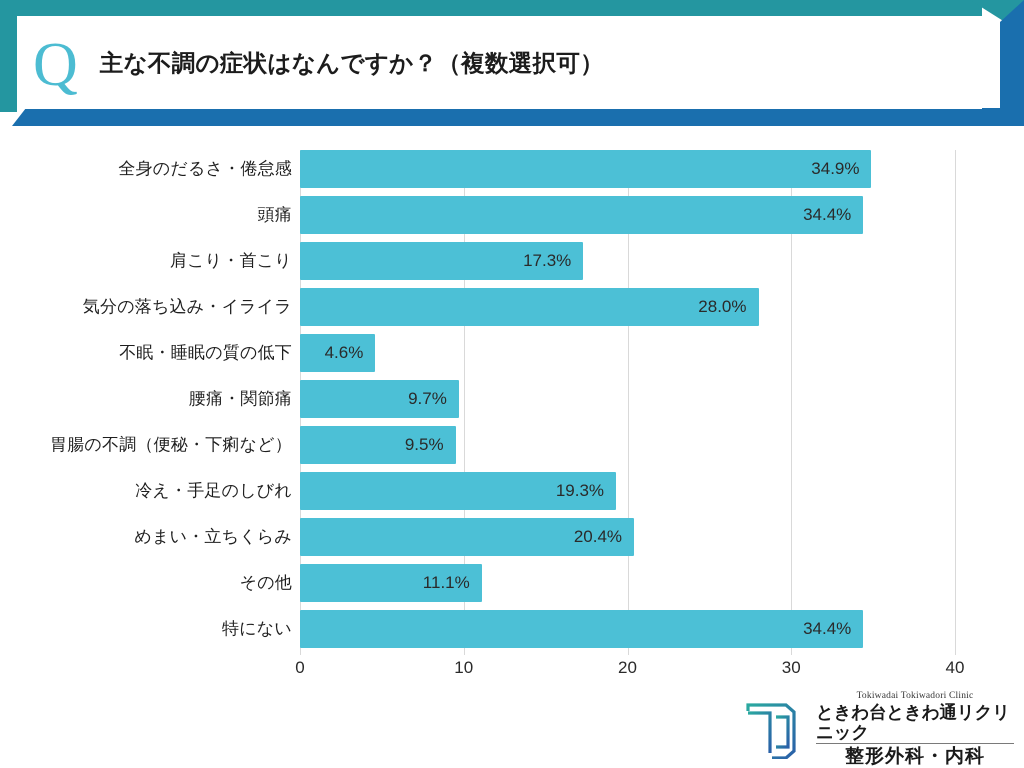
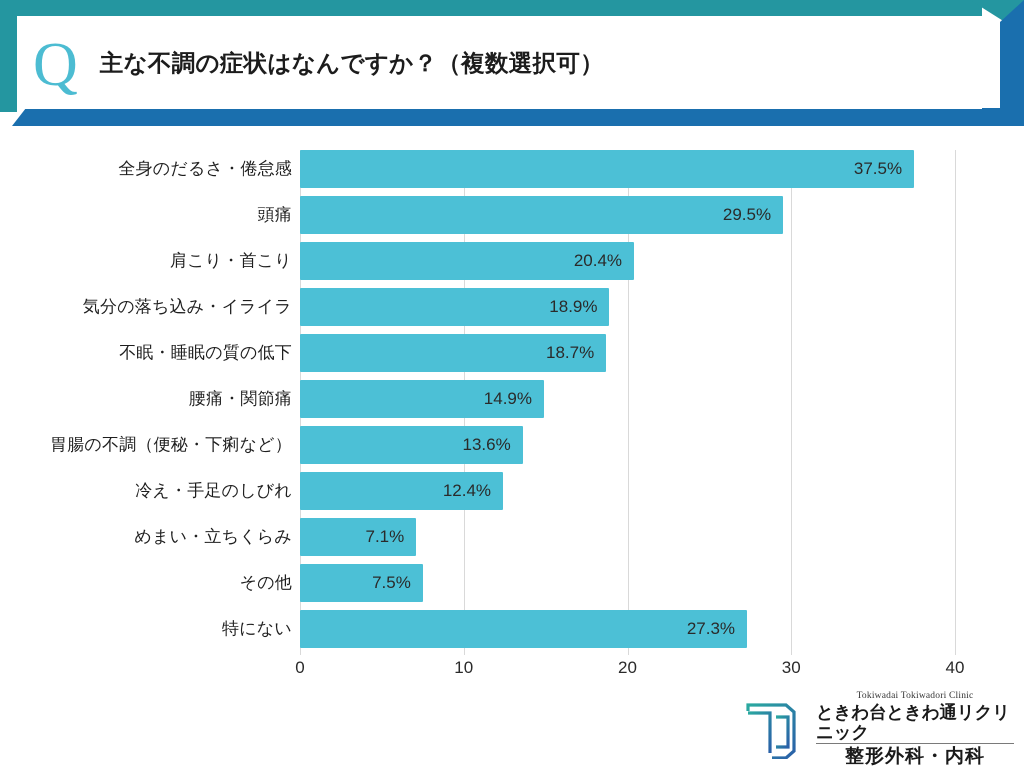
全身のだるさ・倦怠感: 34.9% -> 37.5%
頭痛: 34.4% -> 29.5%
肩こり・首こり: 17.3% -> 20.4%
気分の落ち込み・イライラ: 28.0% -> 18.9%
不眠・睡眠の質の低下: 4.6% -> 18.7%
腰痛・関節痛: 9.7% -> 14.9%
胃腸の不調（便秘・下痢など）: 9.5% -> 13.6%
冷え・手足のしびれ: 19.3% -> 12.4%
めまい・立ちくらみ: 20.4% -> 7.1%
その他: 11.1% -> 7.5%
特にない: 34.4% -> 27.3%
